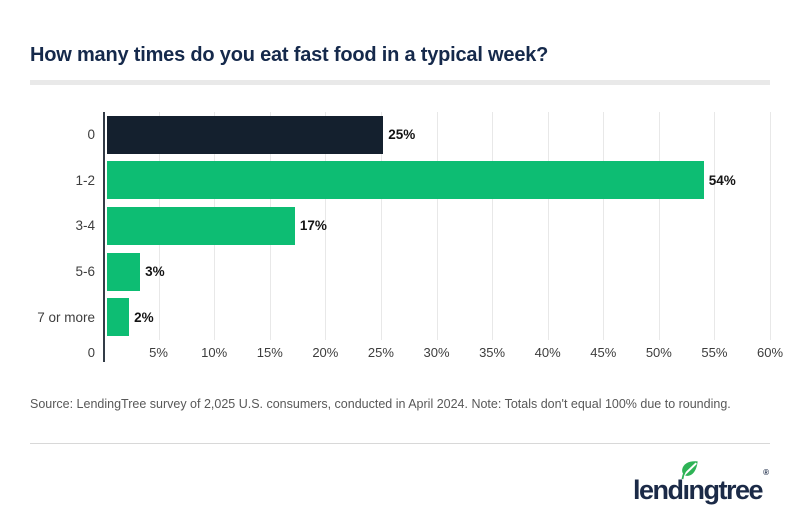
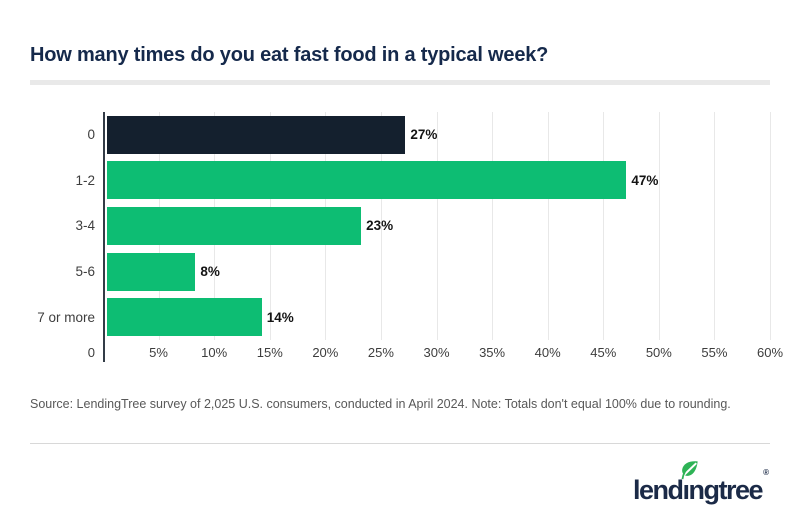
0: 25% -> 27%
1-2: 54% -> 47%
3-4: 17% -> 23%
5-6: 3% -> 8%
7 or more: 2% -> 14%
